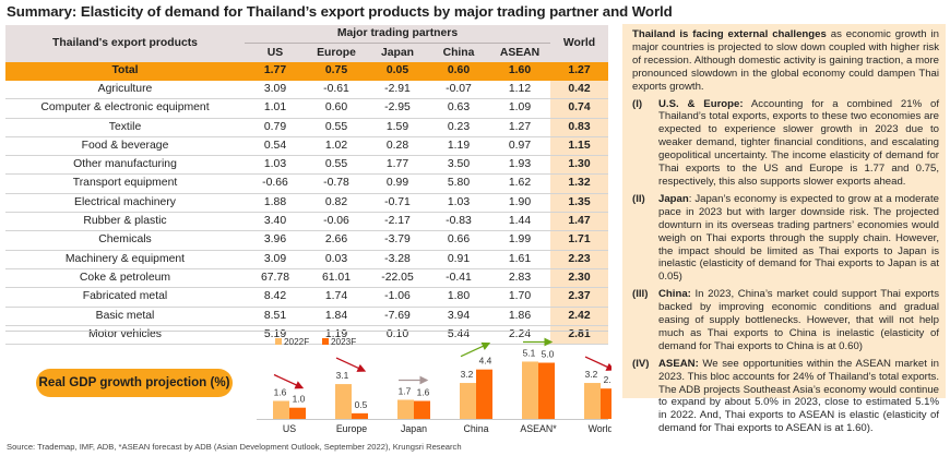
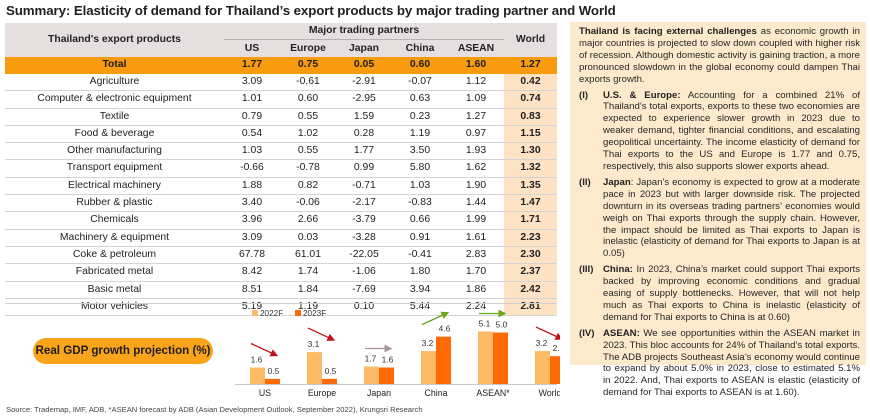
2023F/US: 1.0 -> 0.5
2023F/China: 4.4 -> 4.6
